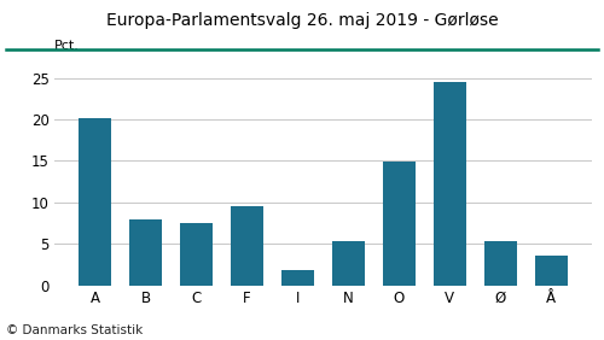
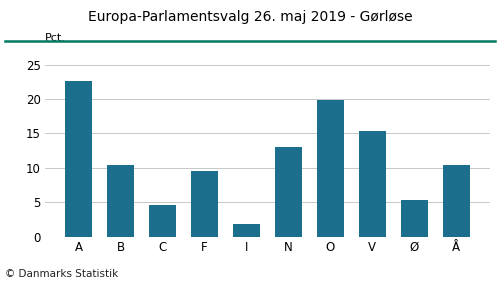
A: 20.1 -> 22.6
B: 7.9 -> 10.4
C: 7.5 -> 4.6
N: 5.3 -> 13.0
O: 14.9 -> 19.8
V: 24.5 -> 15.4
Å: 3.6 -> 10.4
